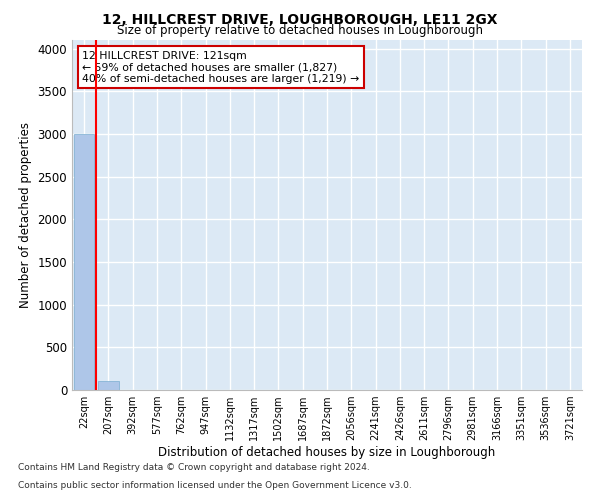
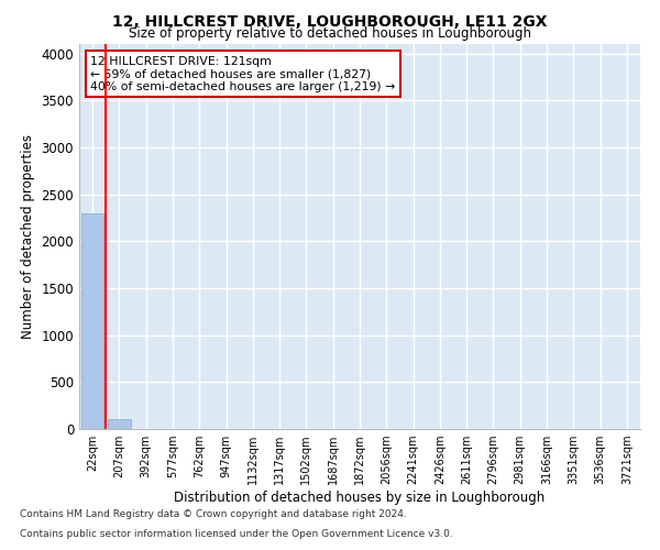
22sqm: 3000 -> 2300
